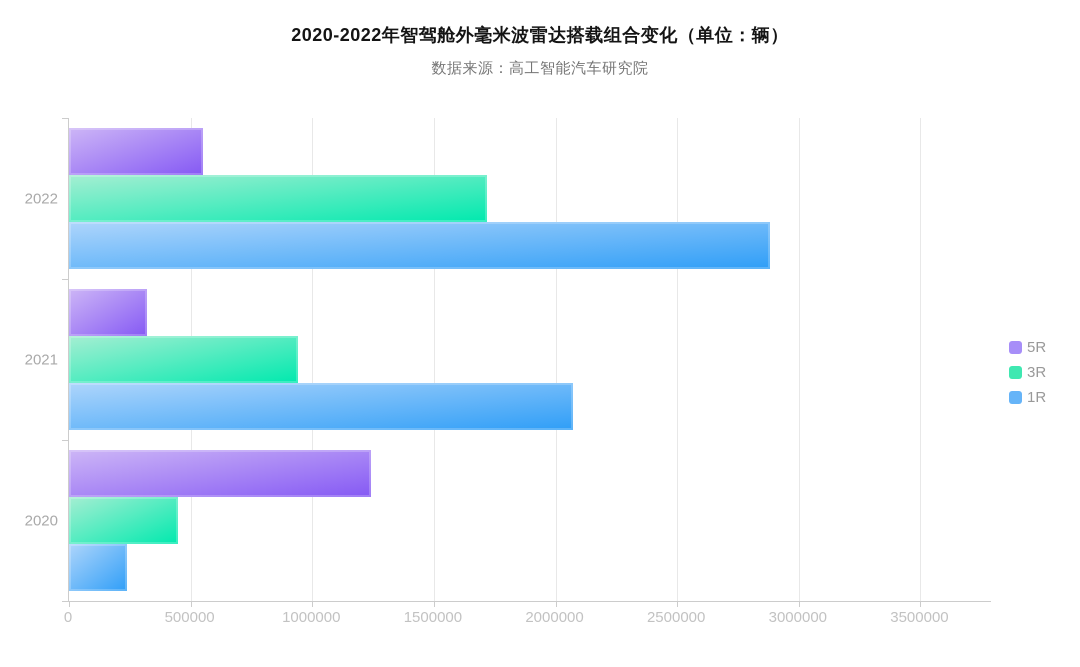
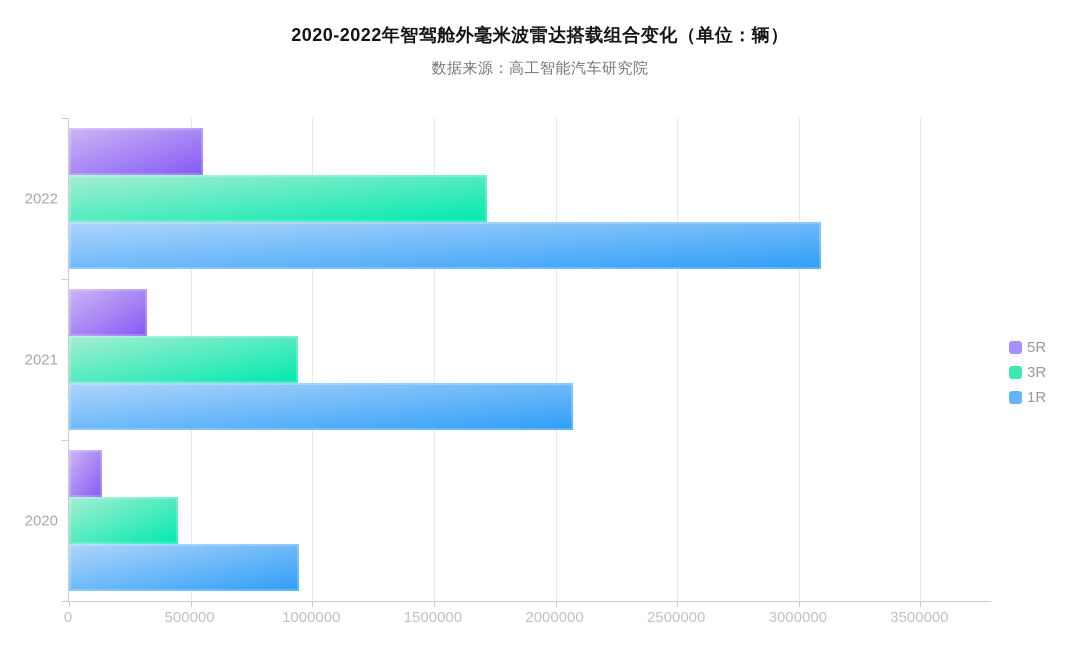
1R/2022: 2880000 -> 3090000
5R/2020: 1240000 -> 140000
1R/2020: 240000 -> 940000
